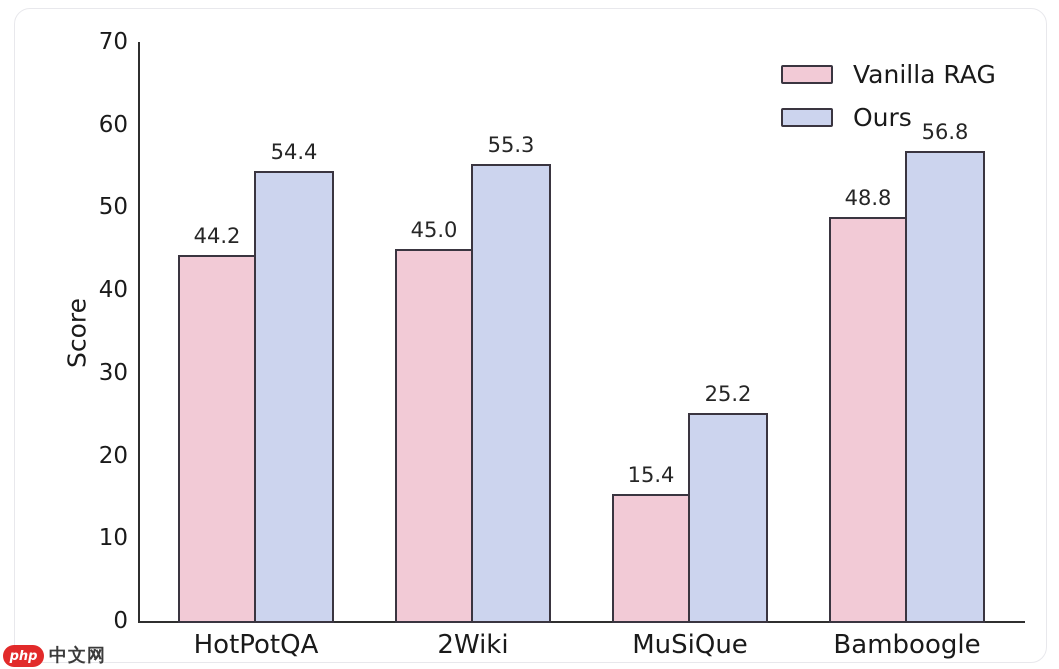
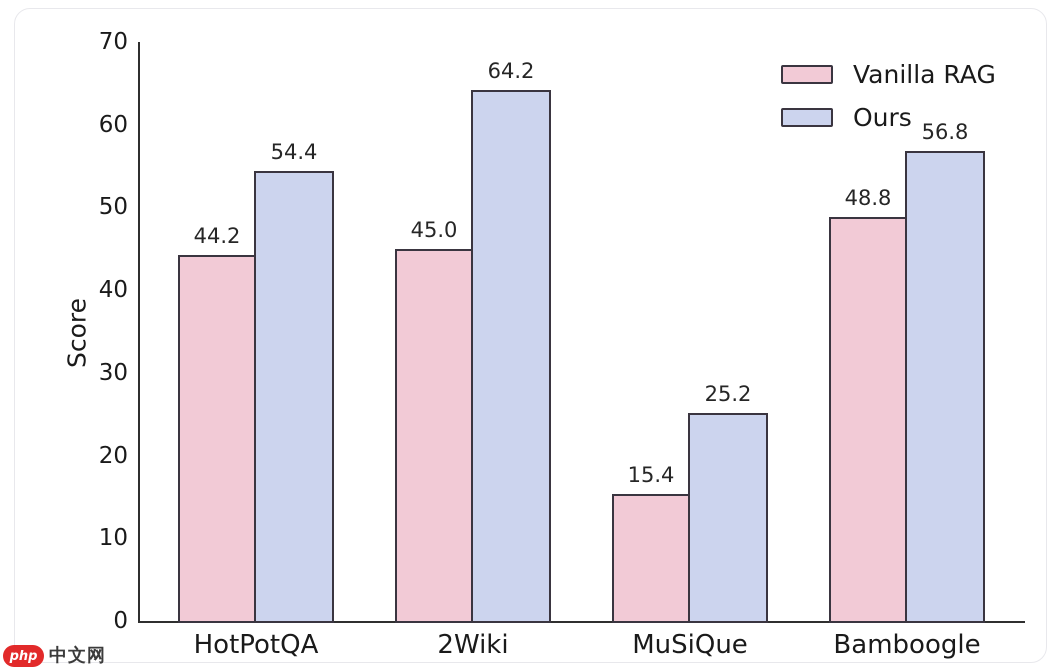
Ours/2Wiki: 55.3 -> 64.2
